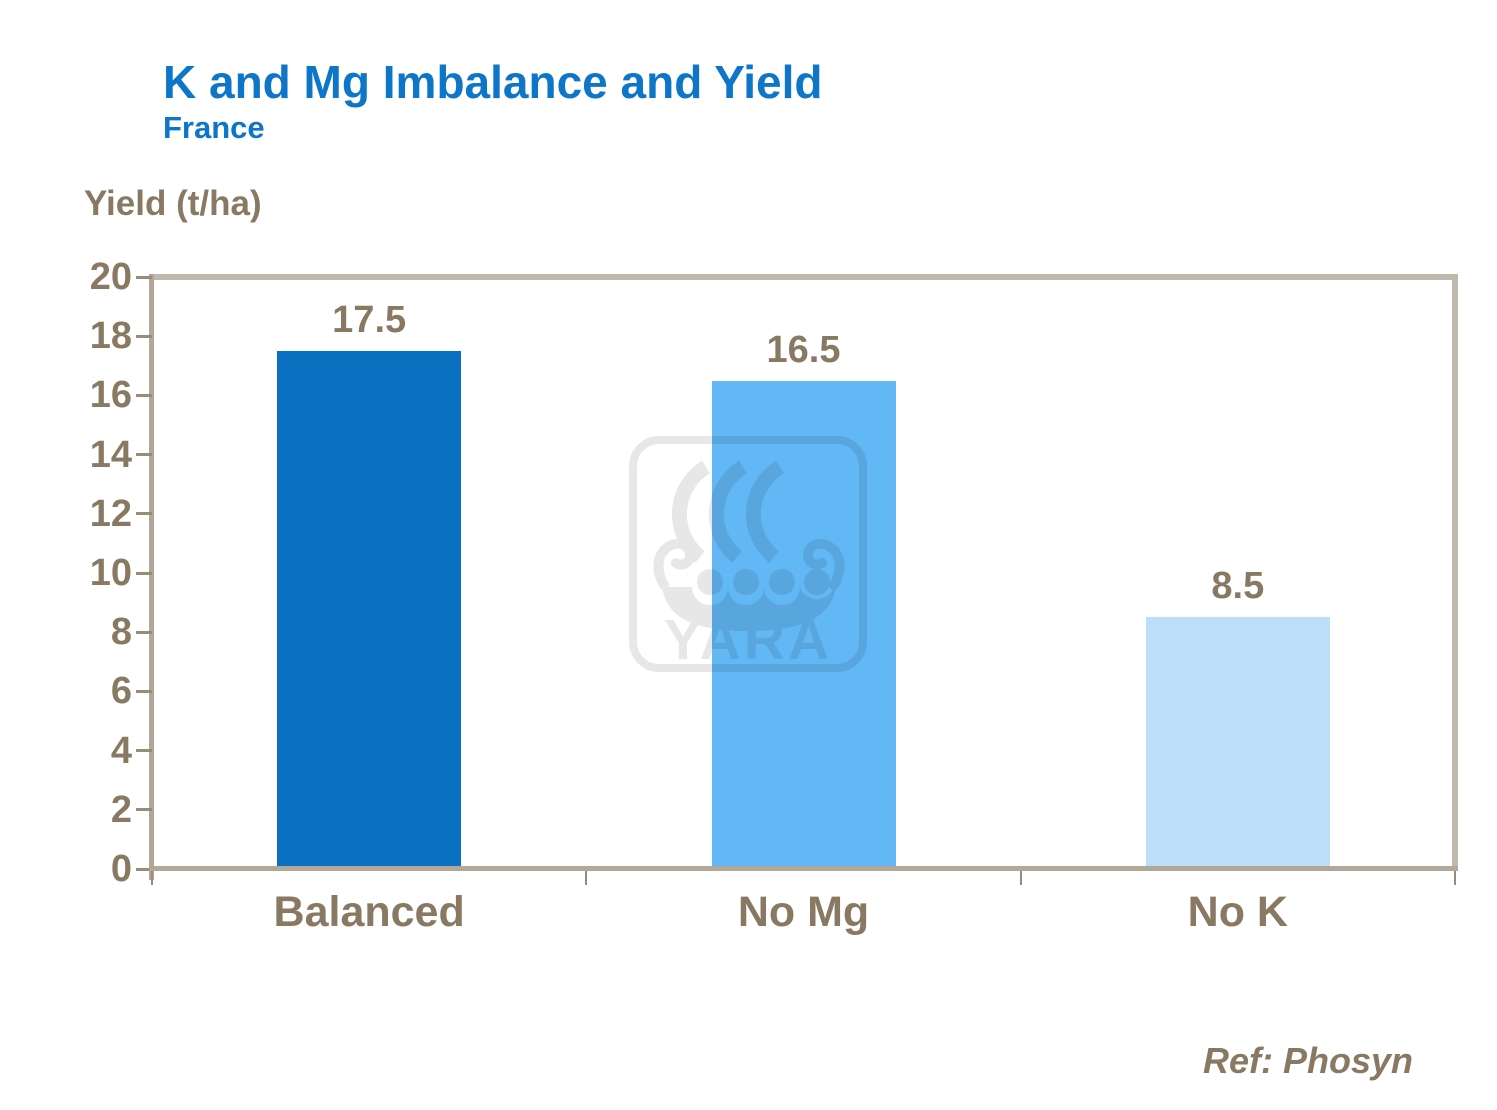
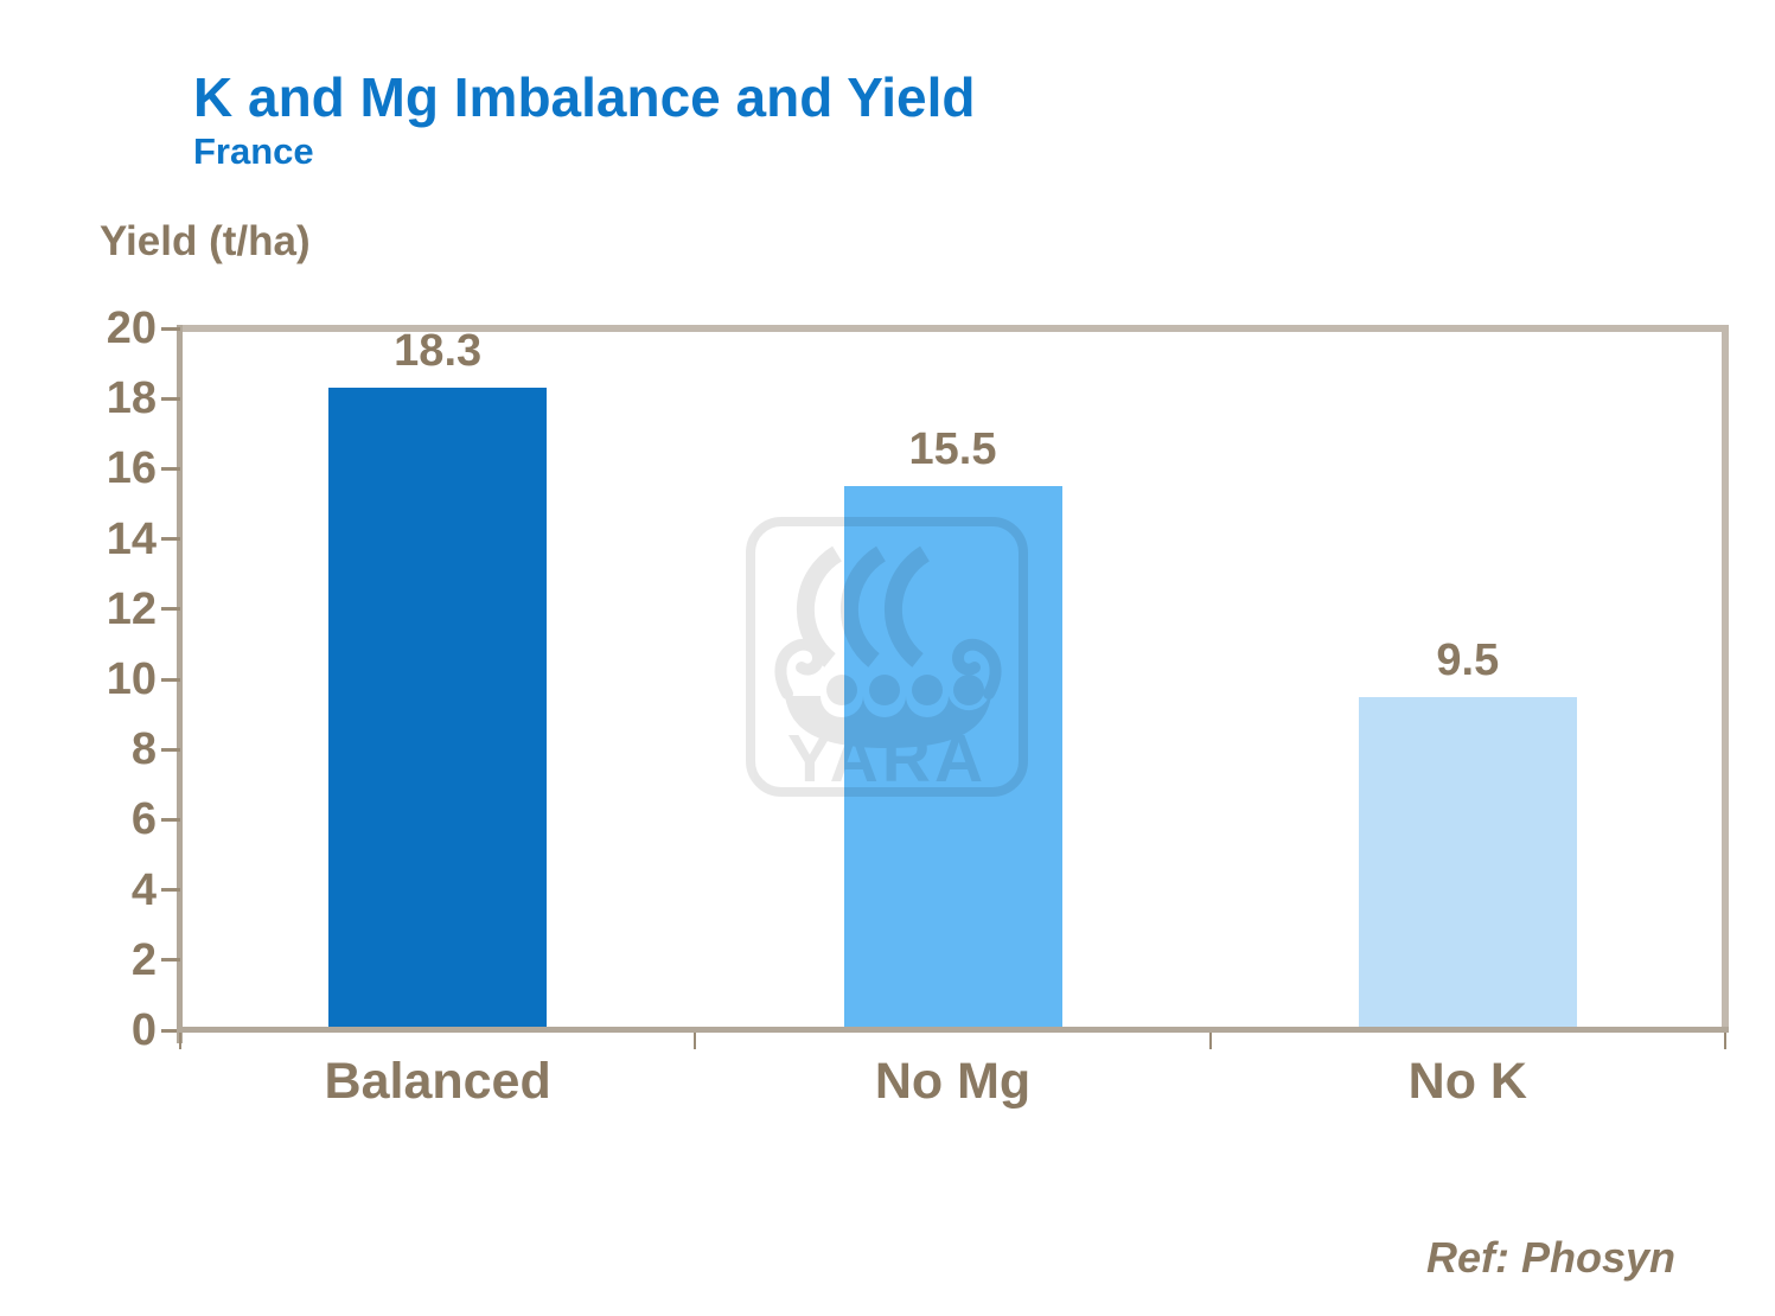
Balanced: 17.5 -> 18.3
No Mg: 16.5 -> 15.5
No K: 8.5 -> 9.5
